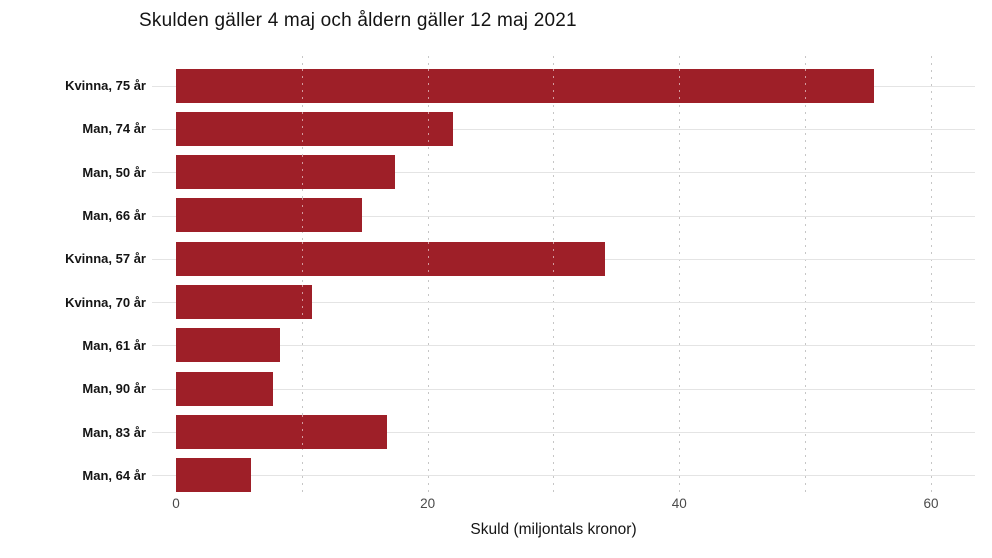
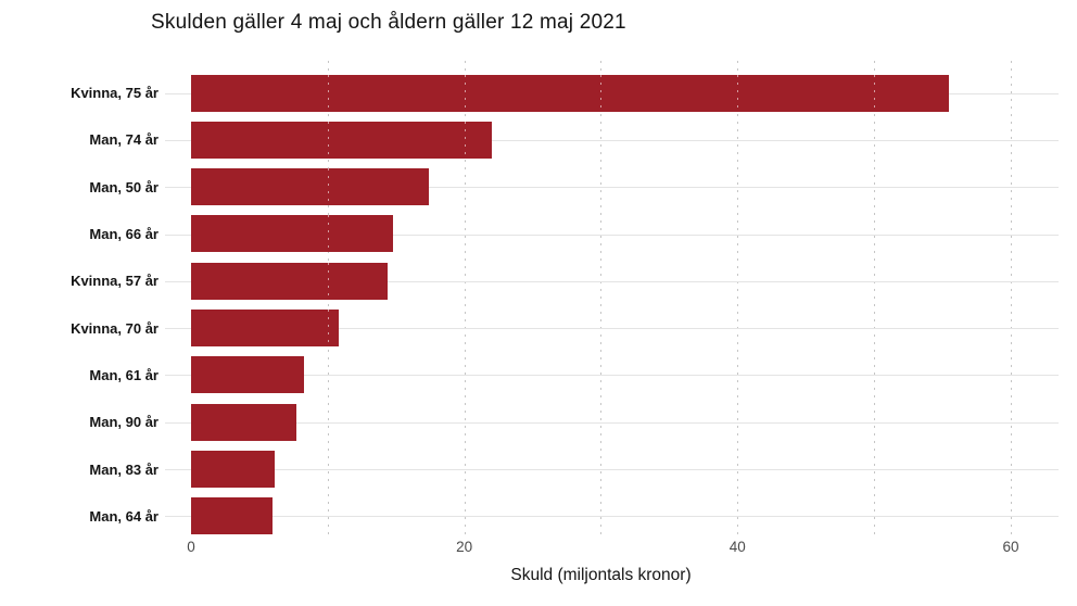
Kvinna, 57 år: 34.1 -> 14.4
Man, 83 år: 16.8 -> 6.1
